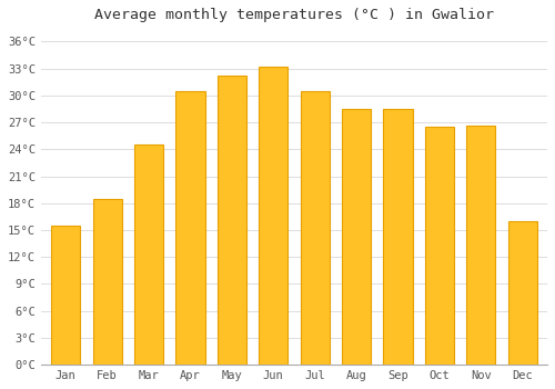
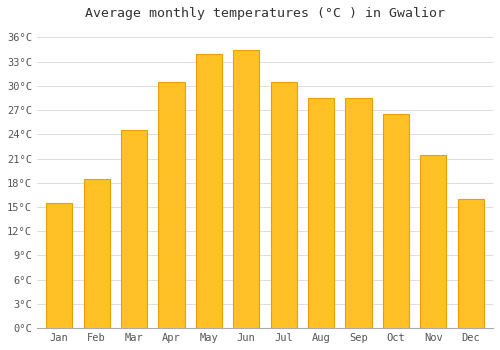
May: 32.2°C -> 34.0°C
Jun: 33.2°C -> 34.5°C
Nov: 26.6°C -> 21.5°C
